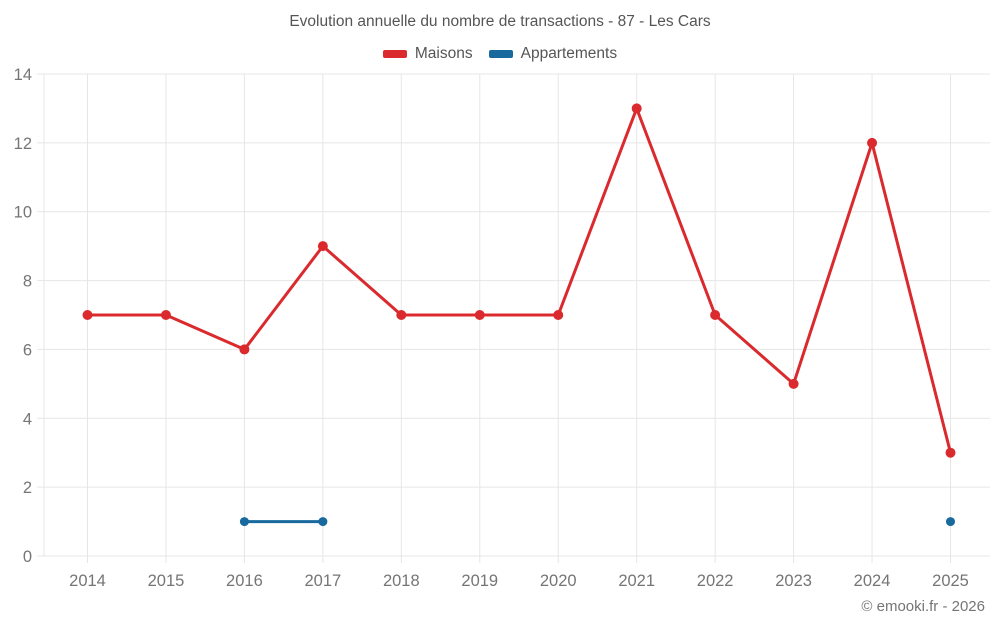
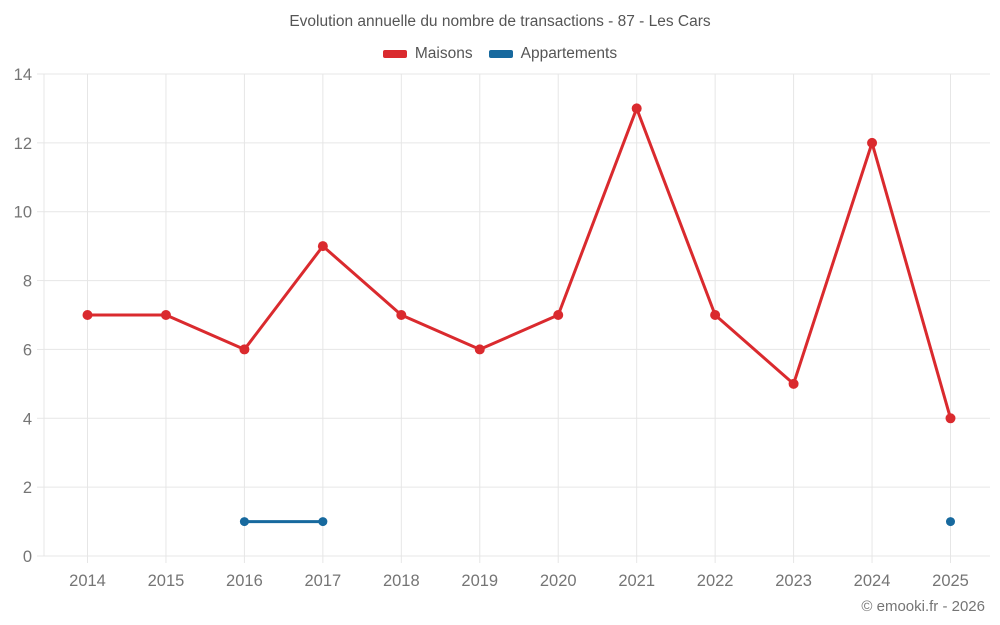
Maisons/2019: 7 -> 6
Maisons/2025: 3 -> 4
